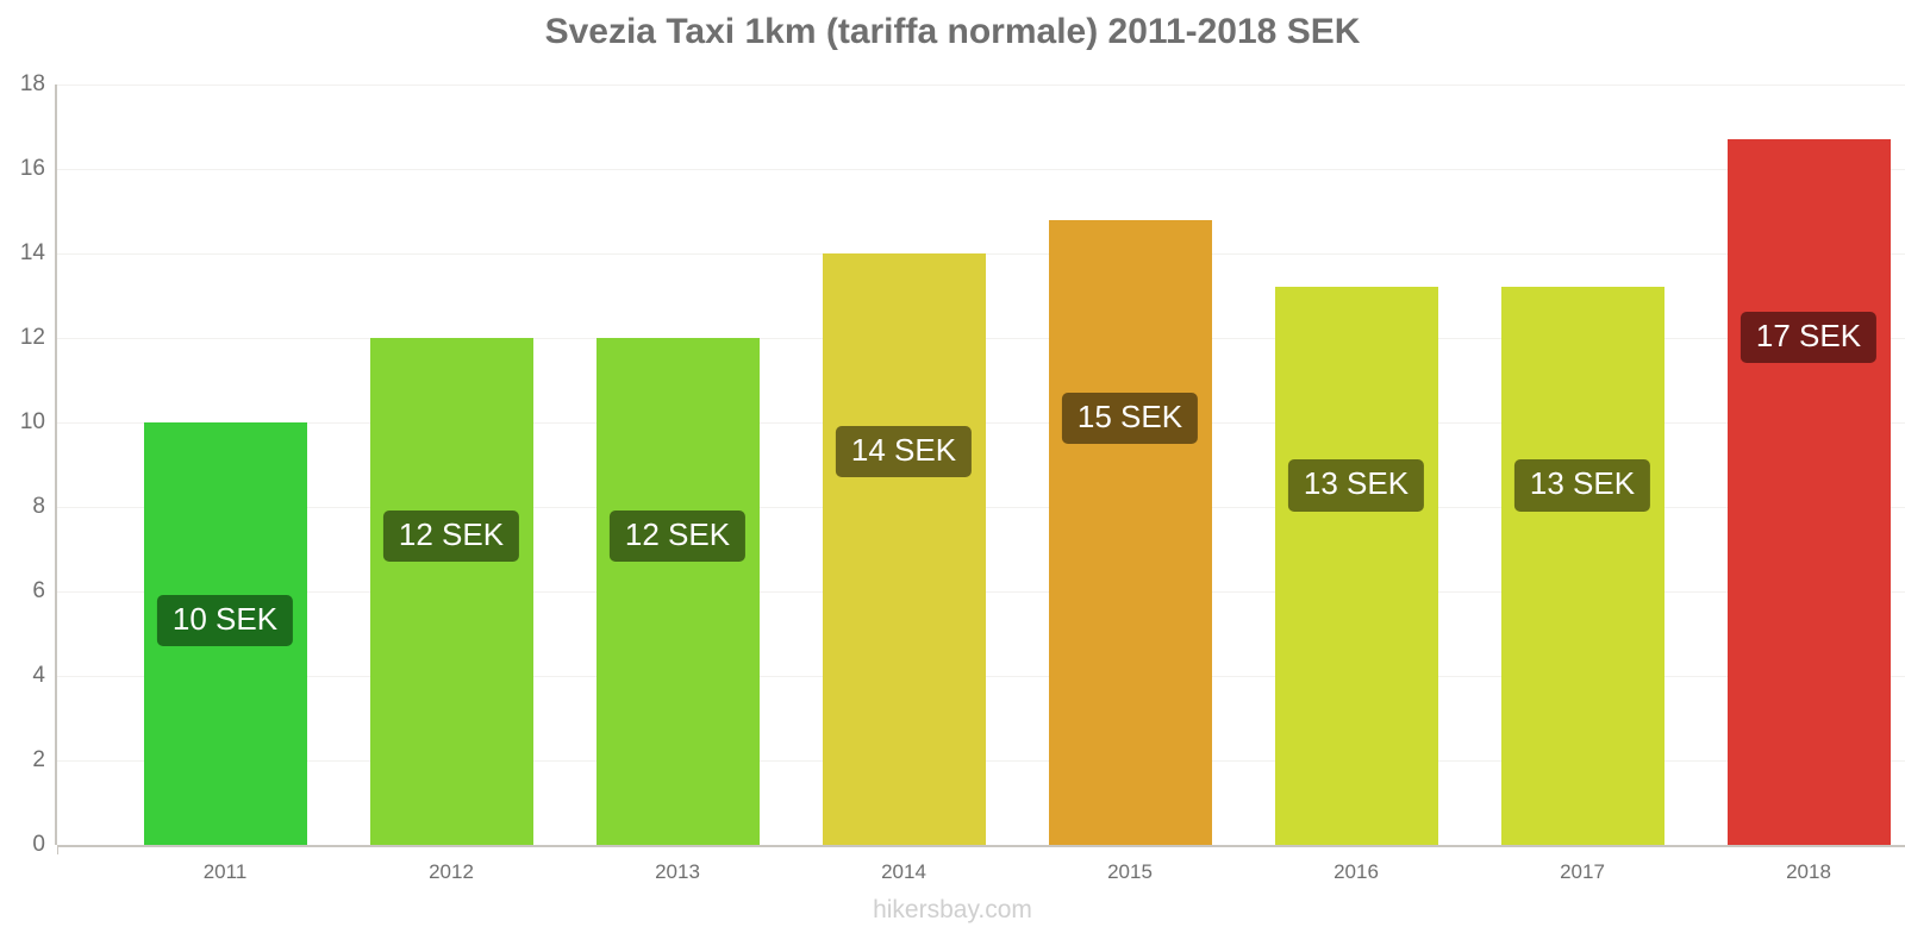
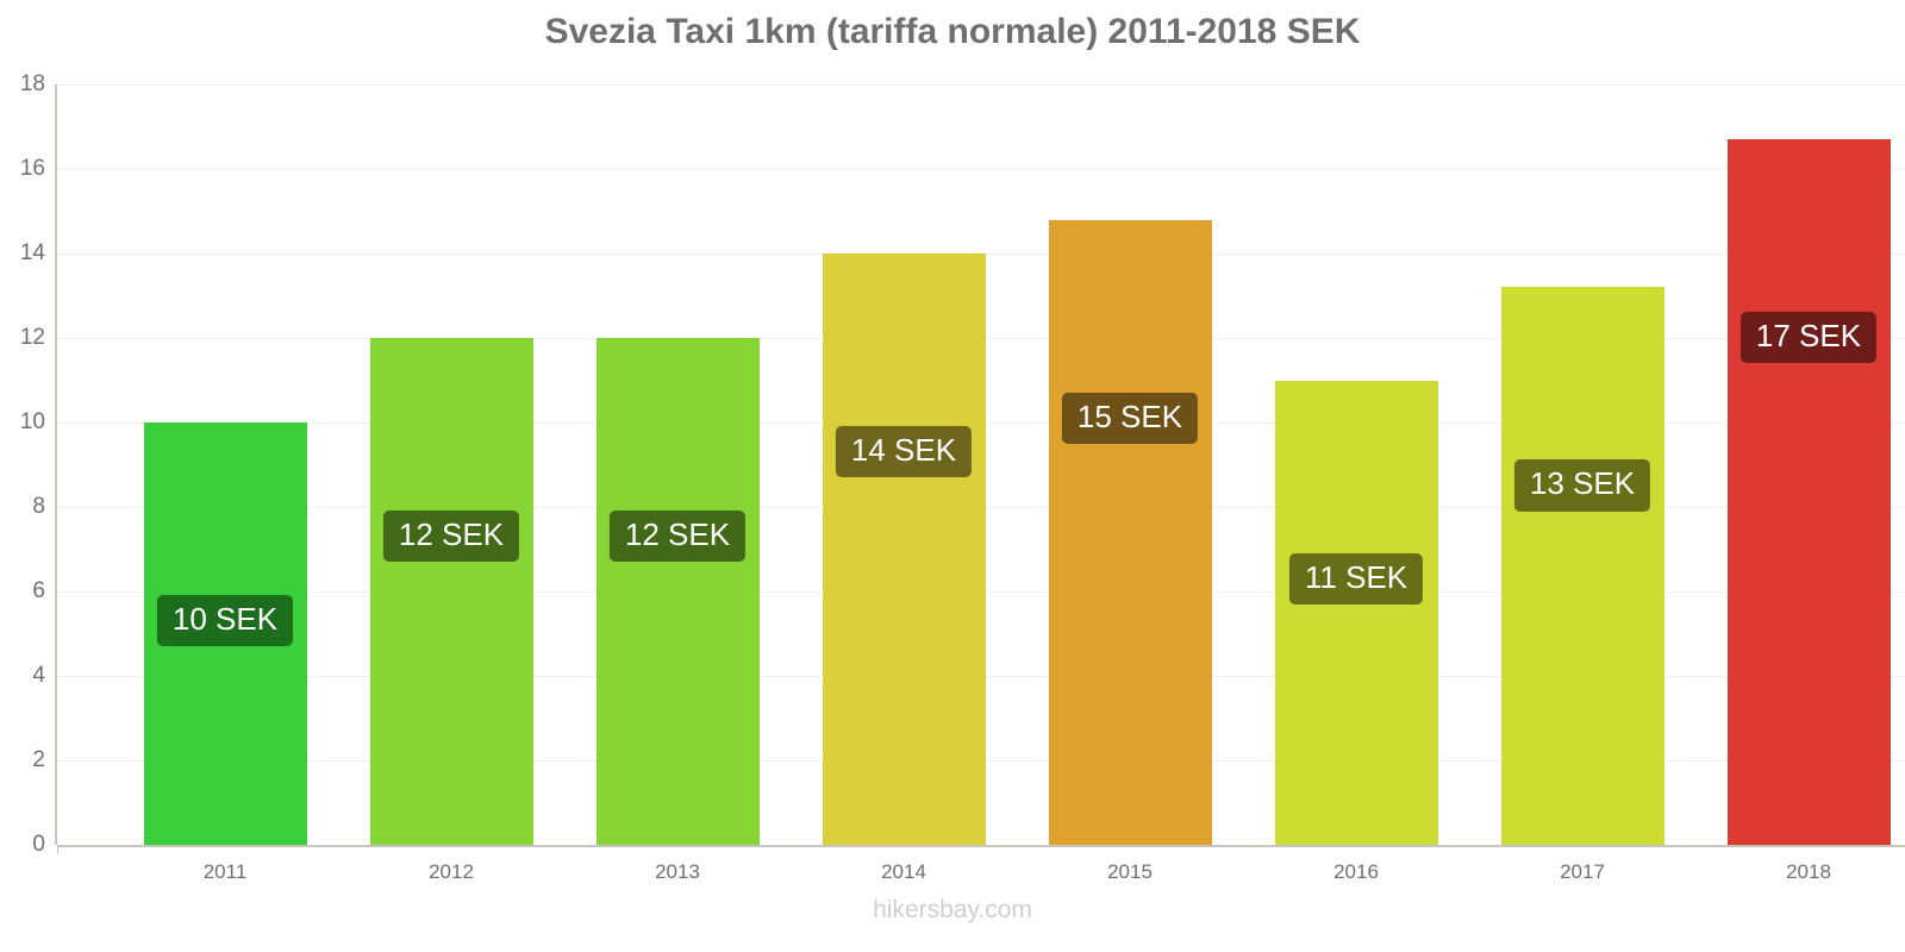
2016: 13 -> 11
